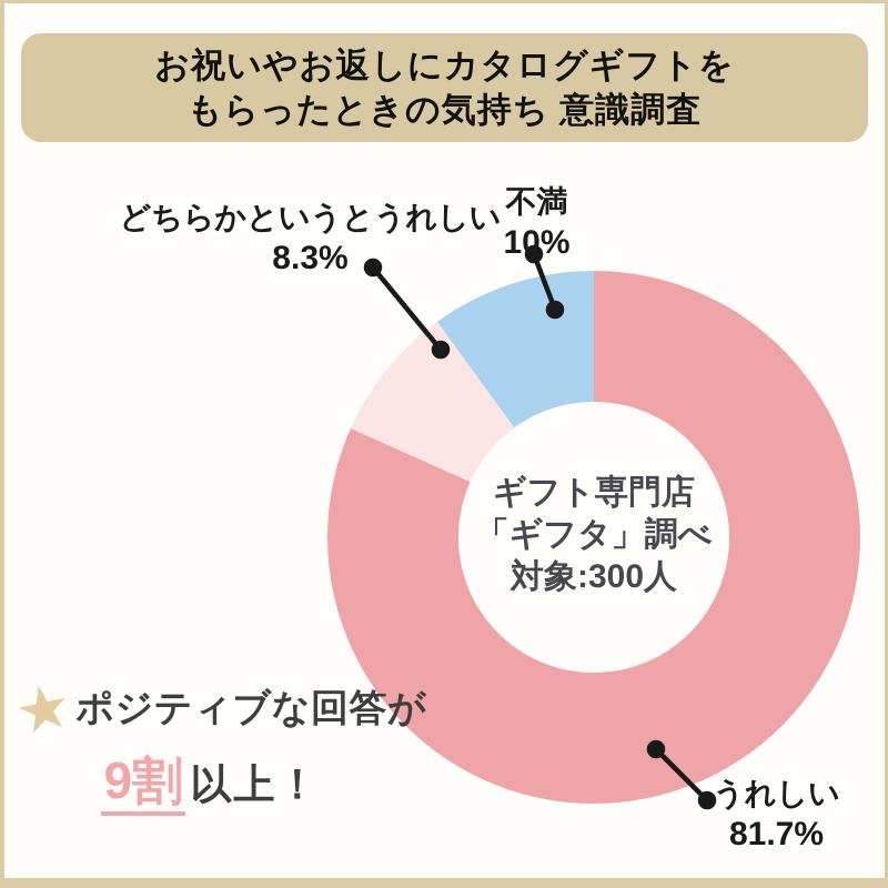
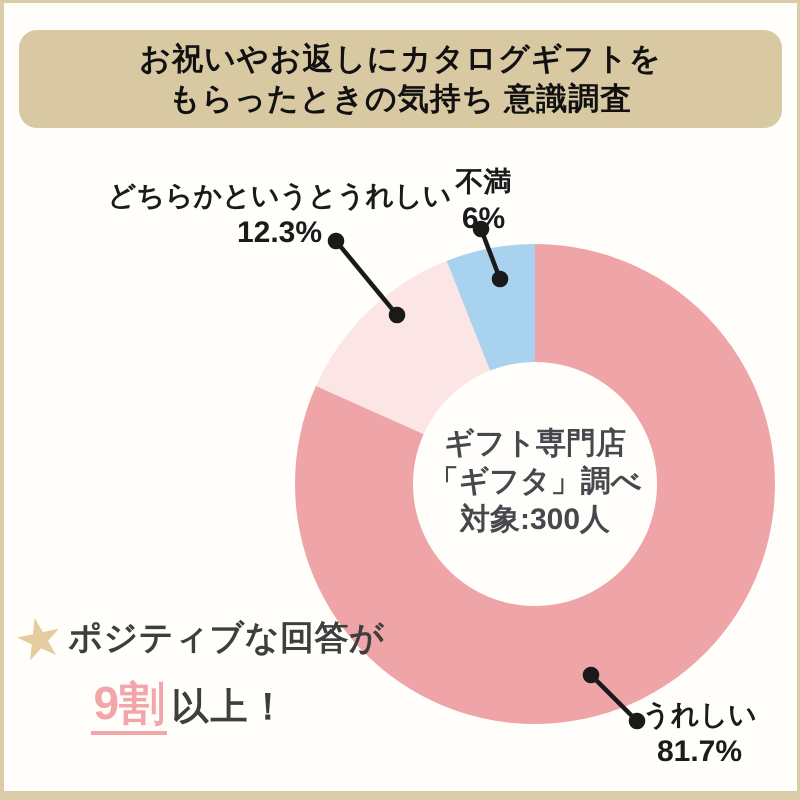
どちらかというとうれしい: 8.3% -> 12.3%
不満: 10% -> 6%
